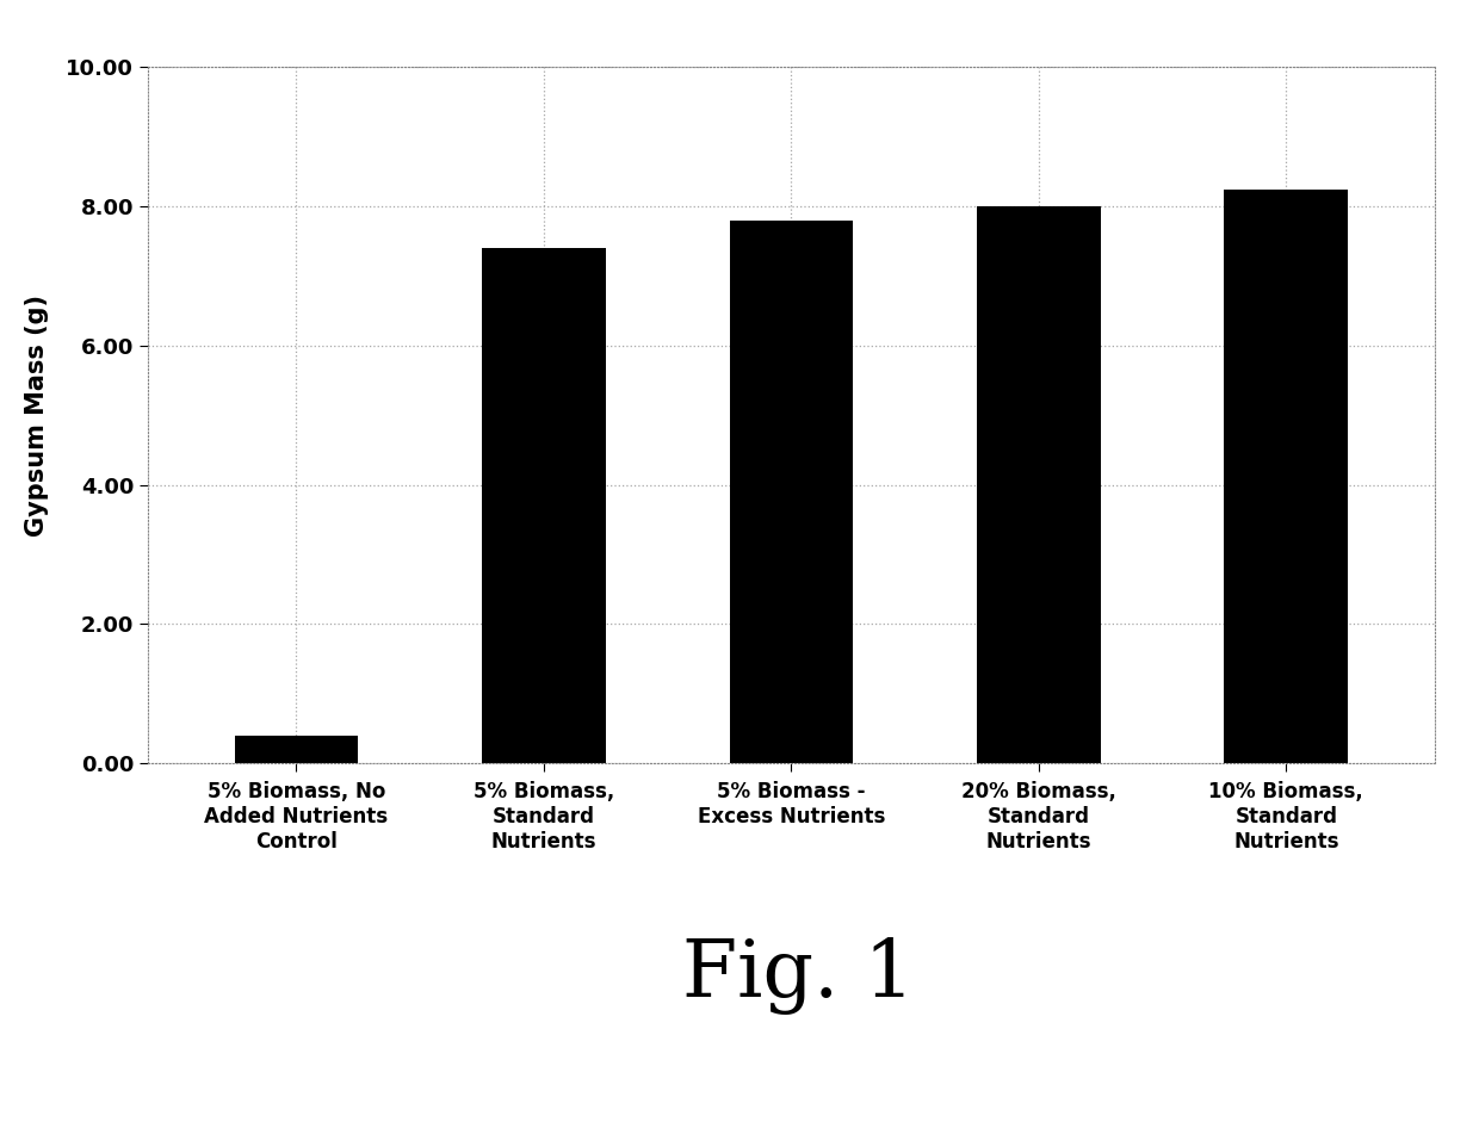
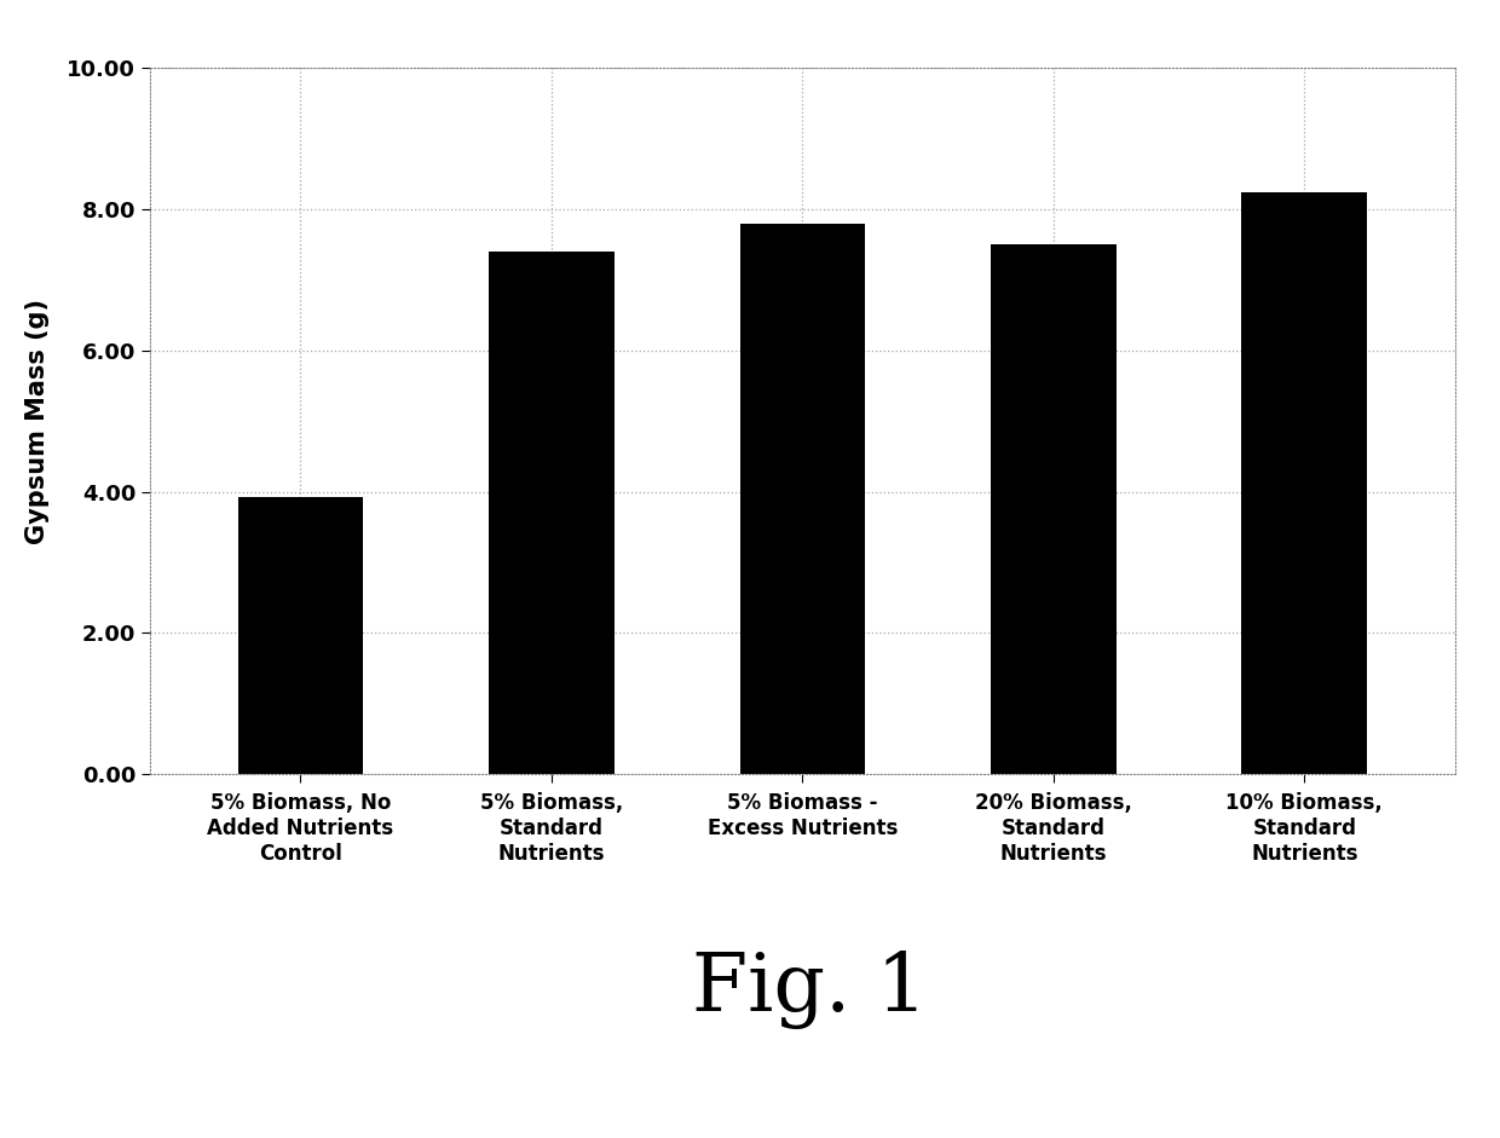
5% Biomass, No Added Nutrients Control: 0.40 -> 3.92
20% Biomass, Standard Nutrients: 8.00 -> 7.50
